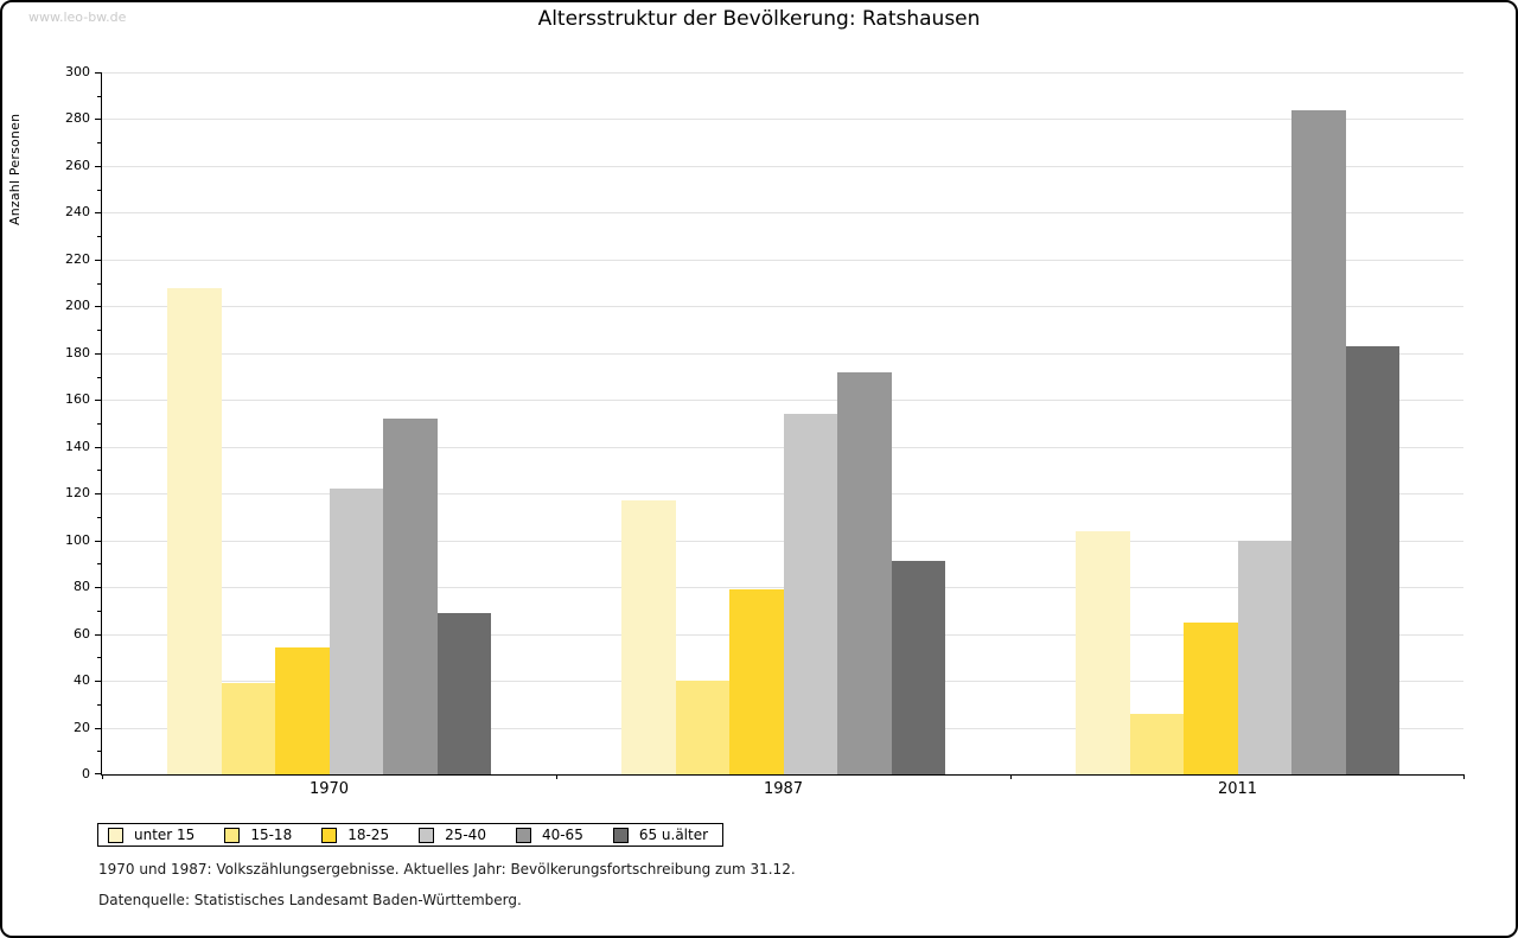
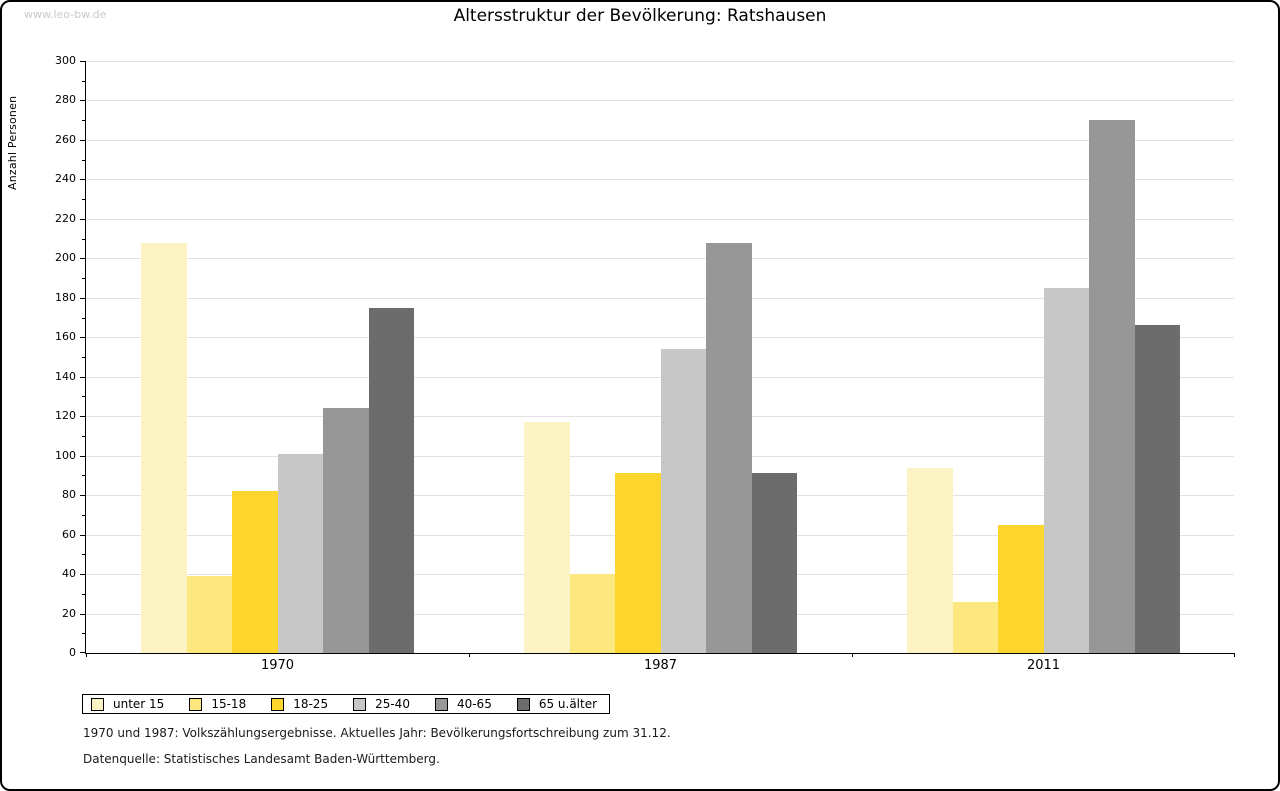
18-25/1970: 54 -> 82
25-40/1970: 122 -> 101
40-65/1970: 152 -> 124
65 u.älter/1970: 69 -> 175
18-25/1987: 79 -> 91
40-65/1987: 172 -> 208
unter 15/2011: 104 -> 94
25-40/2011: 100 -> 185
40-65/2011: 284 -> 270
65 u.älter/2011: 183 -> 166
